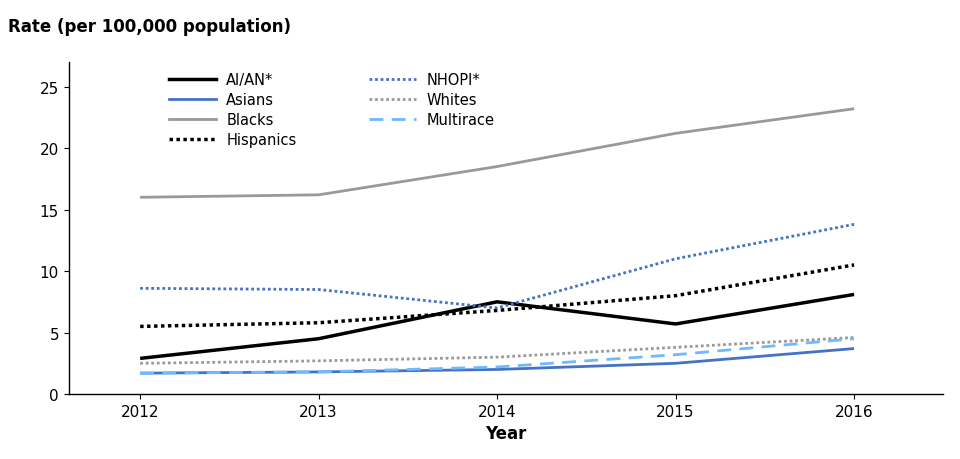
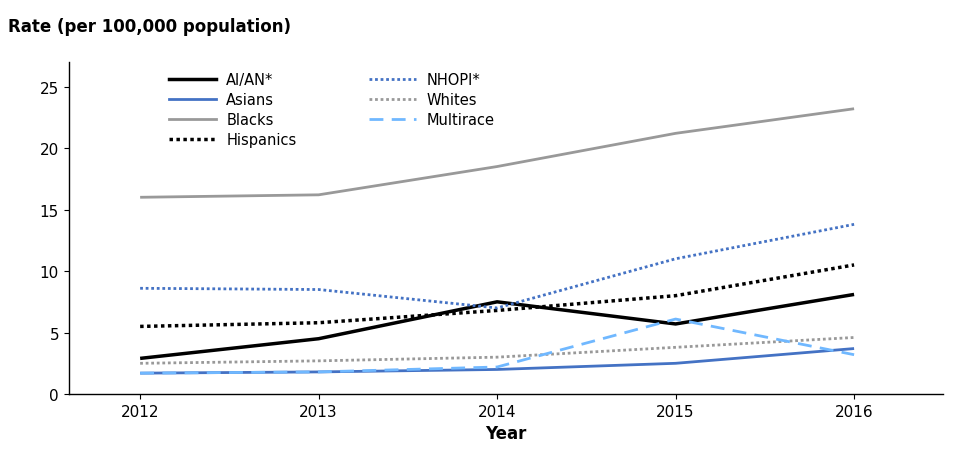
Multirace/2015: 3.2 -> 6.1
Multirace/2016: 4.5 -> 3.2
